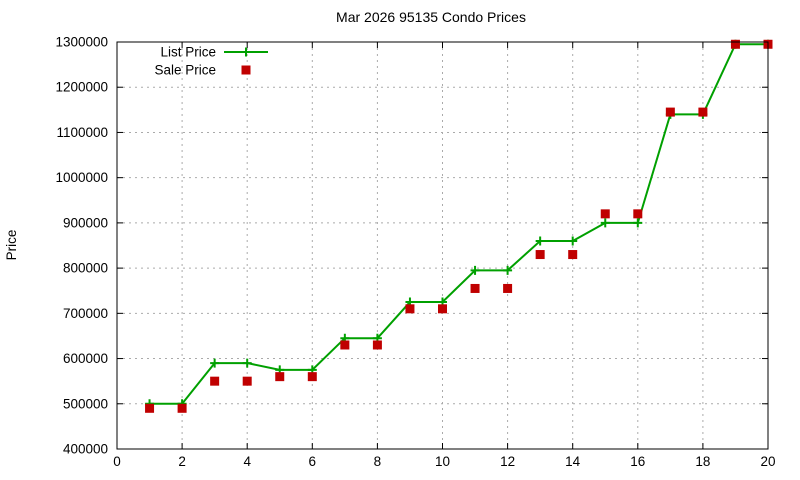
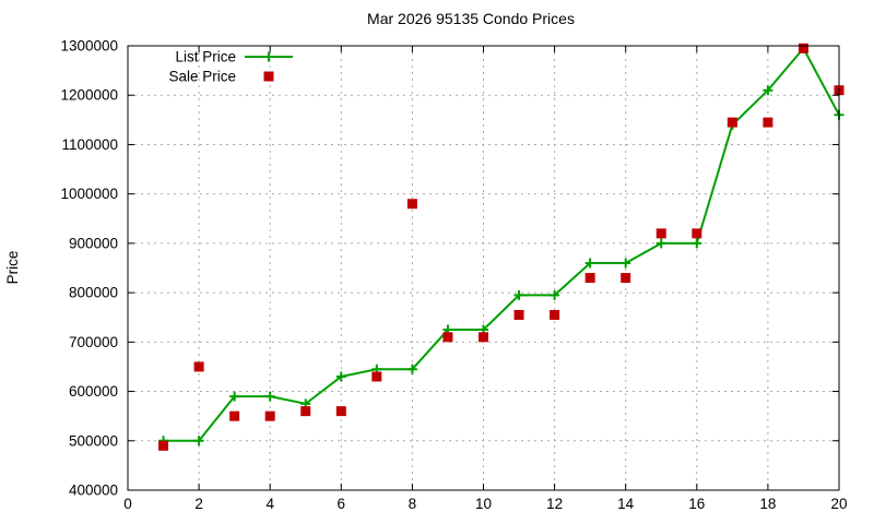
Sale Price/2: 490000 -> 650000
List Price/6: 580000 -> 630000
Sale Price/8: 630000 -> 980000
List Price/18: 1140000 -> 1210000
List Price/20: 1300000 -> 1160000
Sale Price/20: 1300000 -> 1210000
